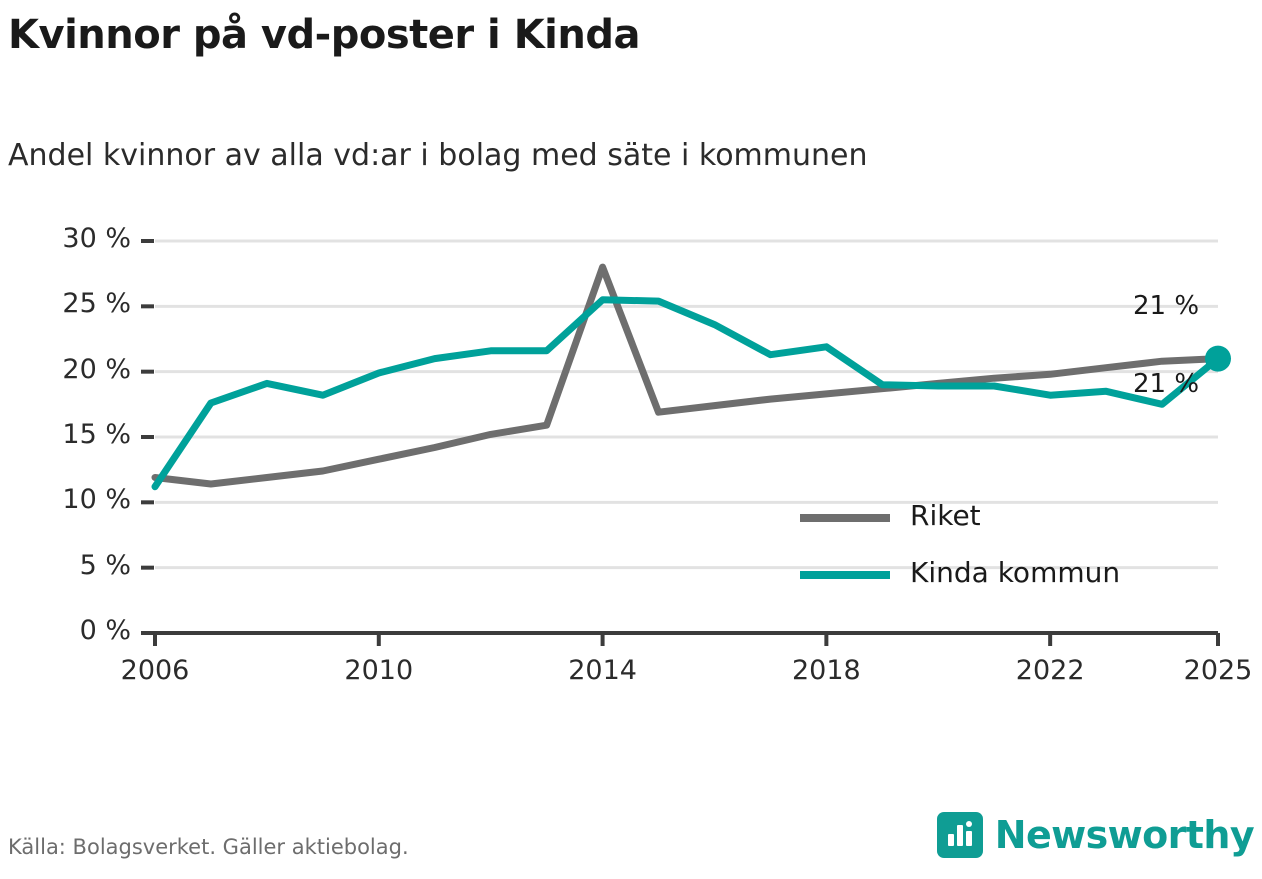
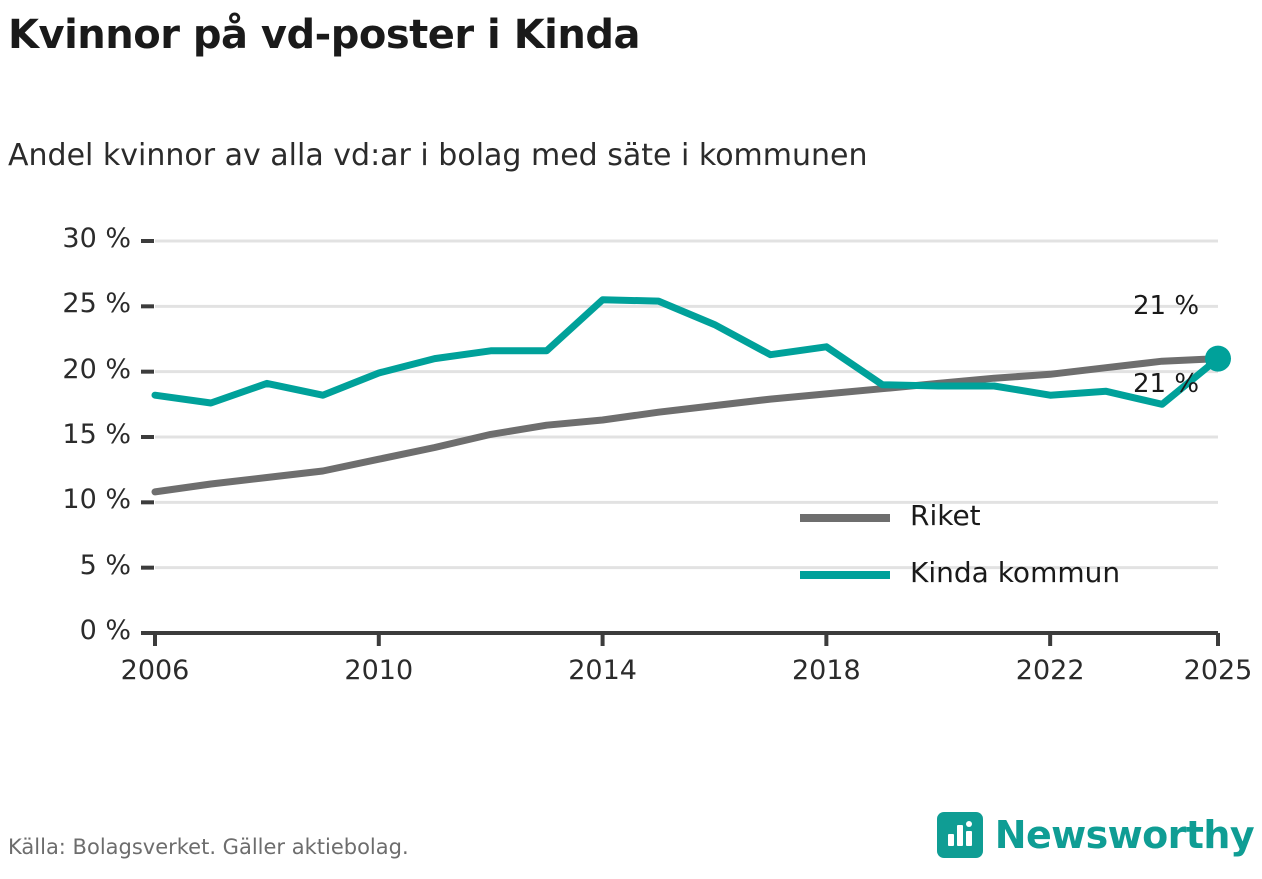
Riket/2006: 11.9% -> 10.8%
Kinda kommun/2006: 11.2% -> 18.2%
Riket/2014: 28.0% -> 16.3%
